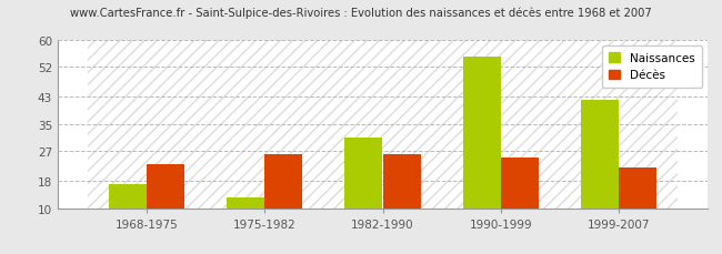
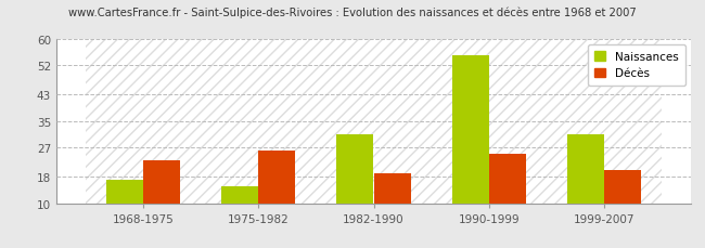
Naissances/1975-1982: 13 -> 15
Décès/1982-1990: 26 -> 19
Naissances/1999-2007: 42 -> 31
Décès/1999-2007: 22 -> 20
